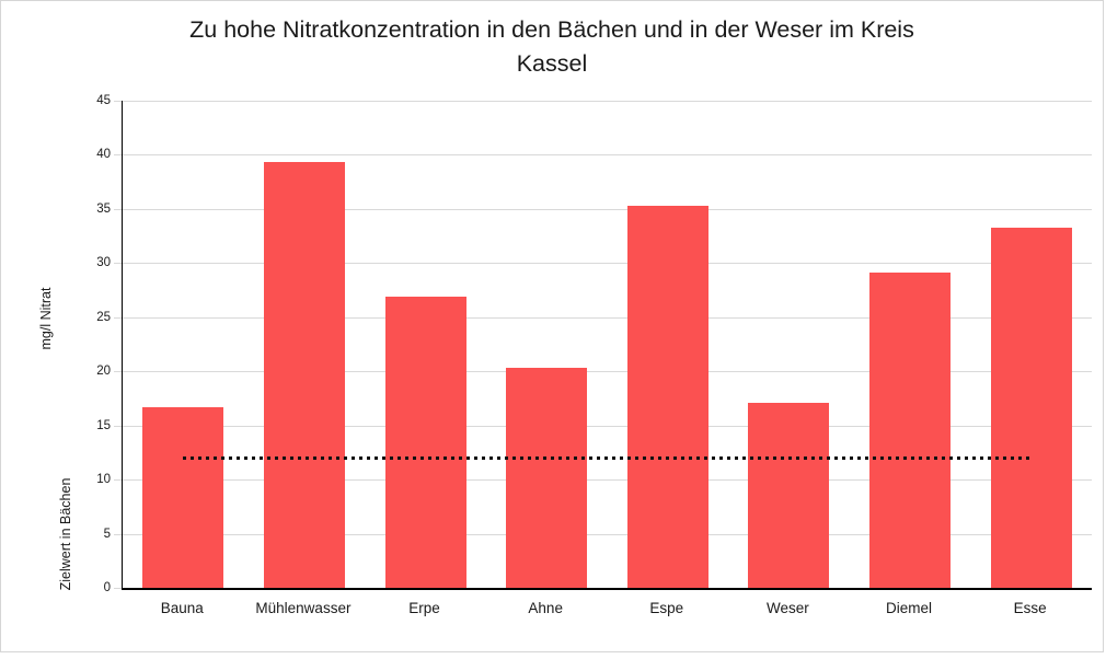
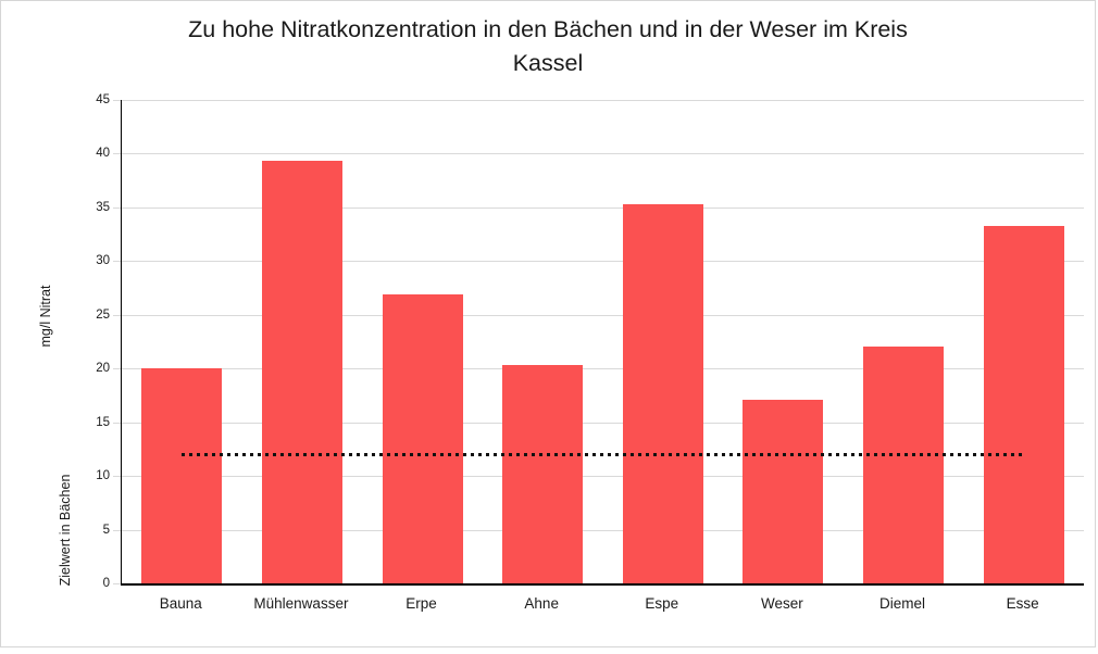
Bauna: 17 -> 20
Diemel: 29 -> 22
